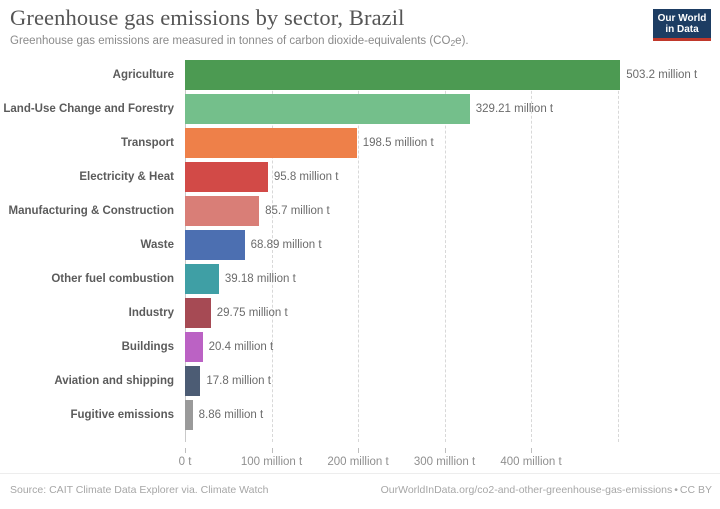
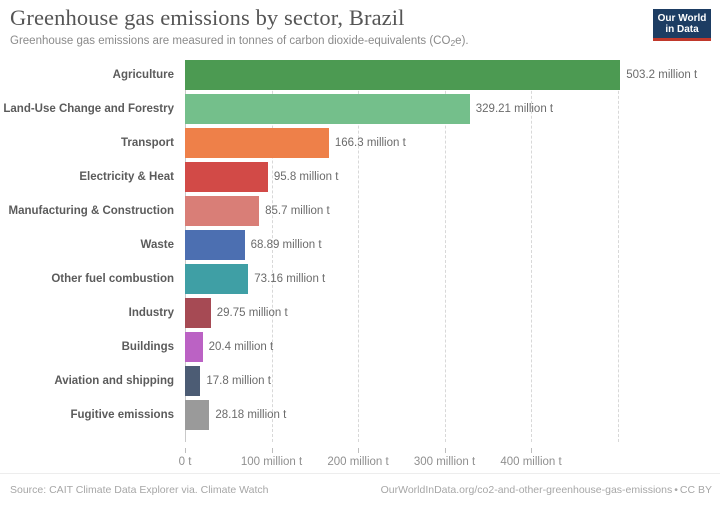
Transport: 198.5 -> 166.3
Other fuel combustion: 39.18 -> 73.16
Fugitive emissions: 8.86 -> 28.18
